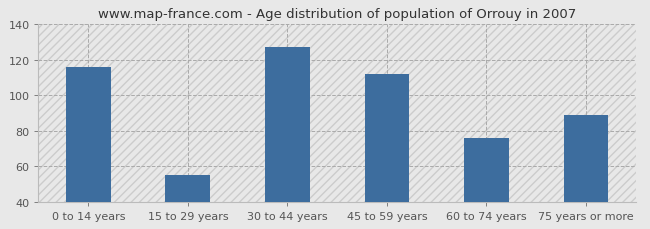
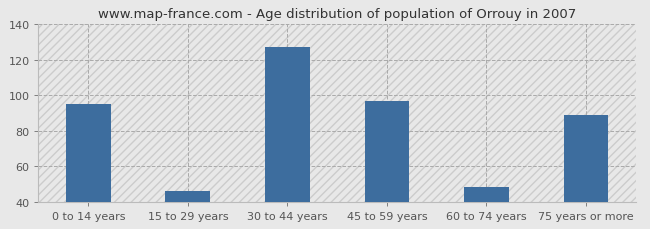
0 to 14 years: 116 -> 95
15 to 29 years: 55 -> 46
45 to 59 years: 112 -> 97
60 to 74 years: 76 -> 48
